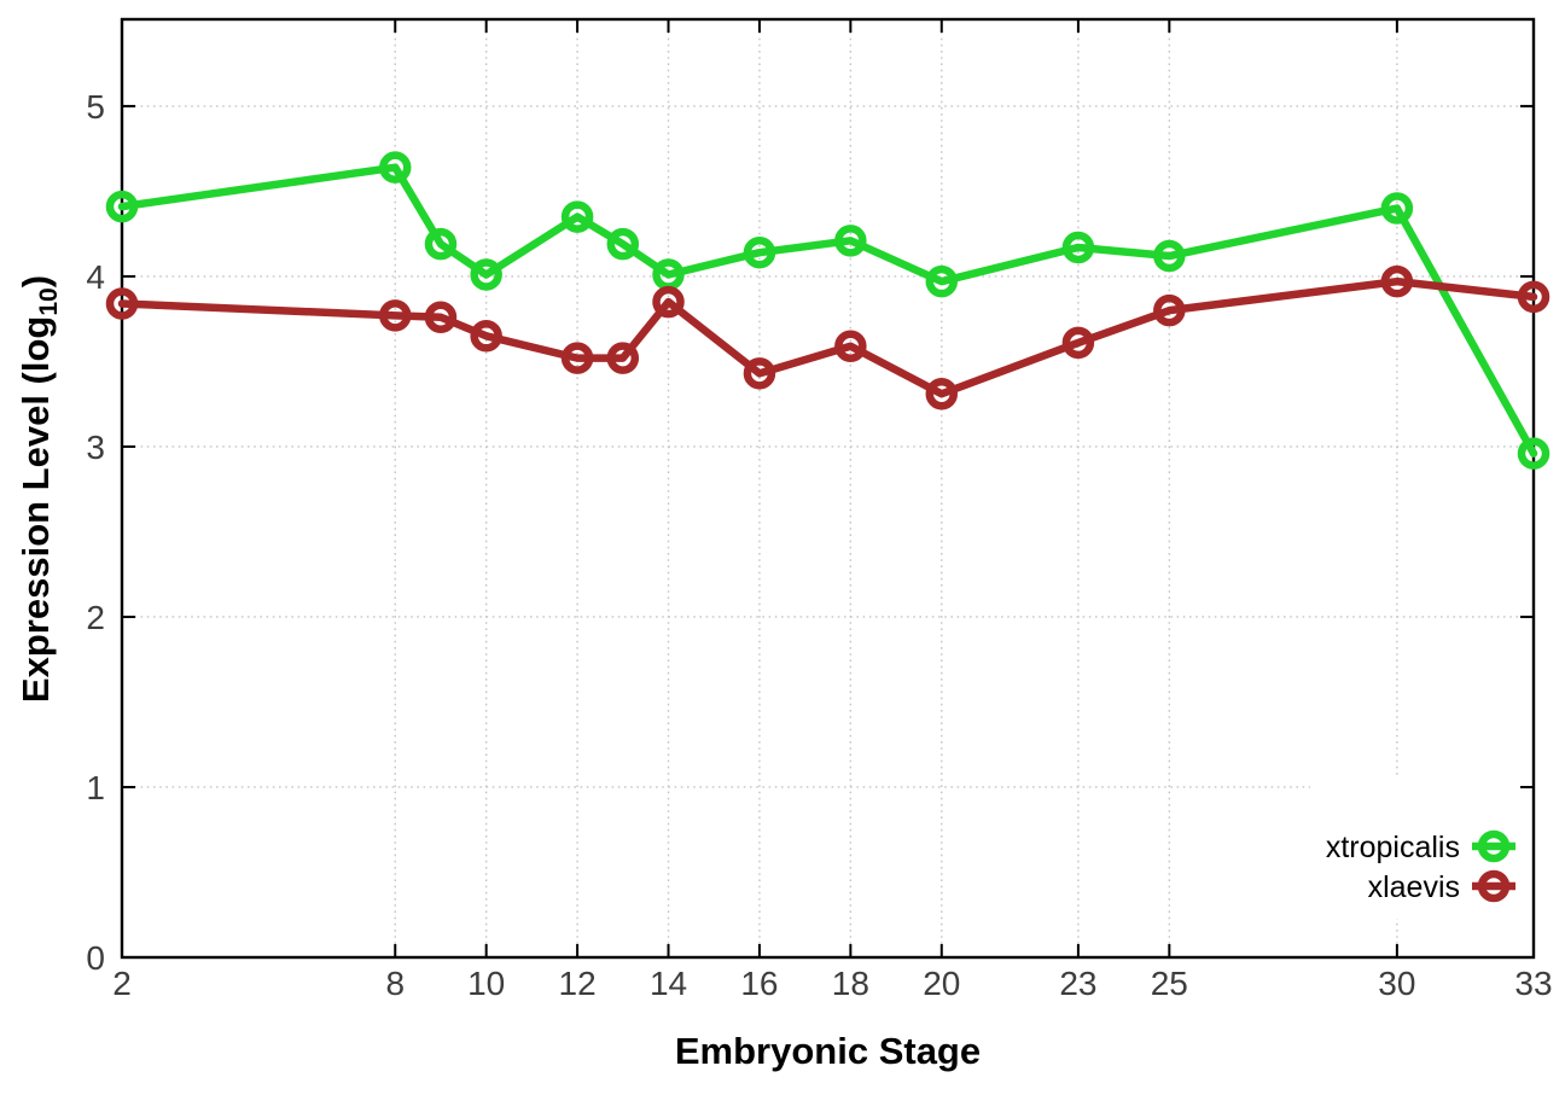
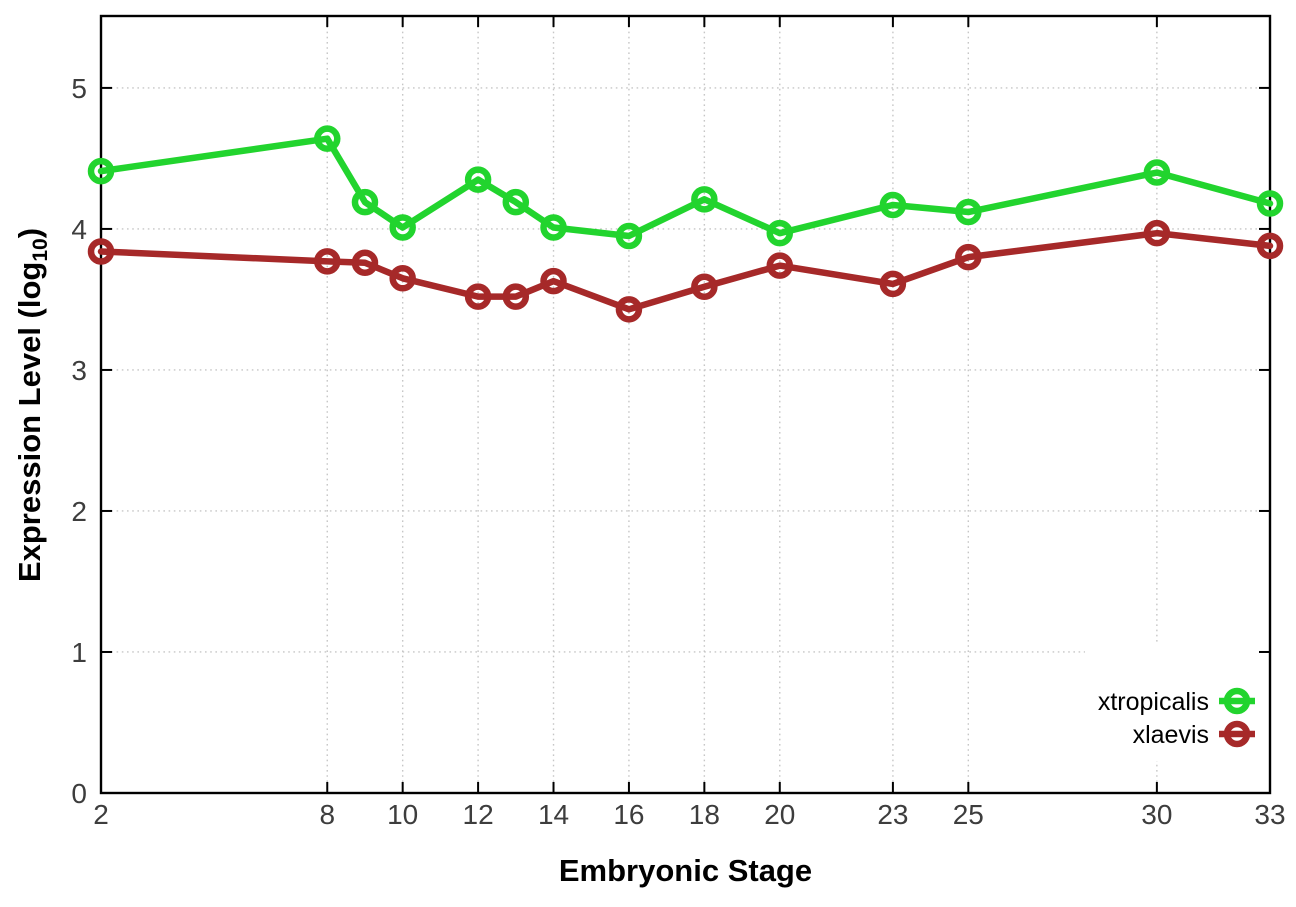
xlaevis/14: 3.85 -> 3.63
xtropicalis/16: 4.14 -> 3.95
xlaevis/20: 3.31 -> 3.74
xtropicalis/33: 2.96 -> 4.18
